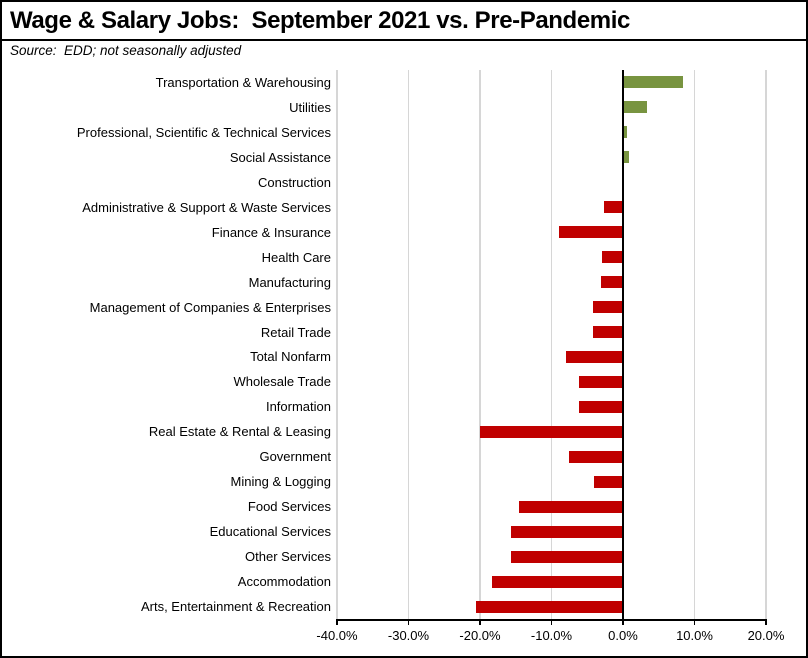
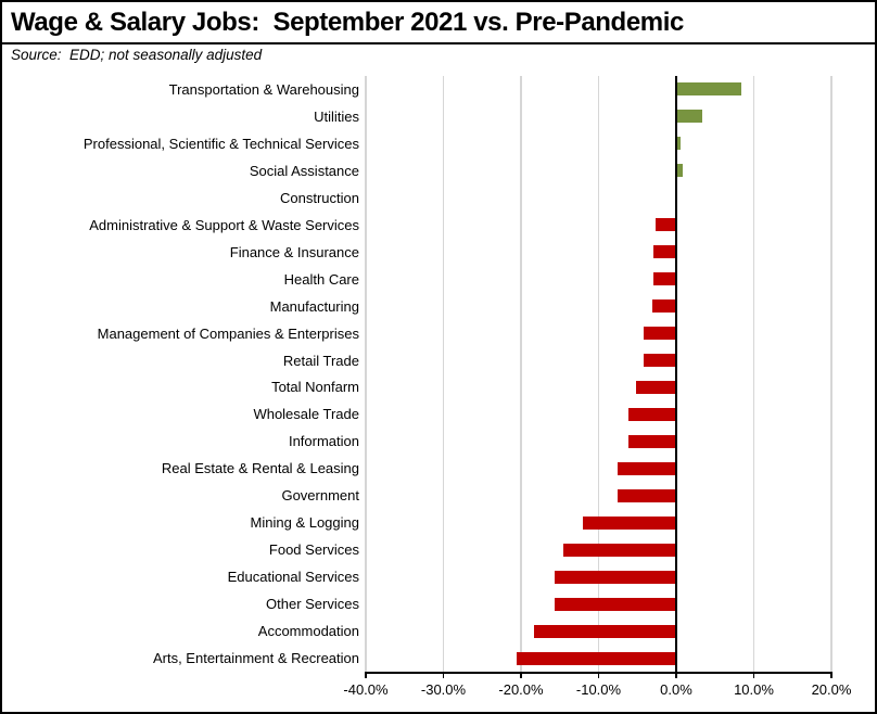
Finance & Insurance: -9% -> -3%
Total Nonfarm: -8% -> -5%
Real Estate & Rental & Leasing: -20% -> -8%
Mining & Logging: -4% -> -12%
